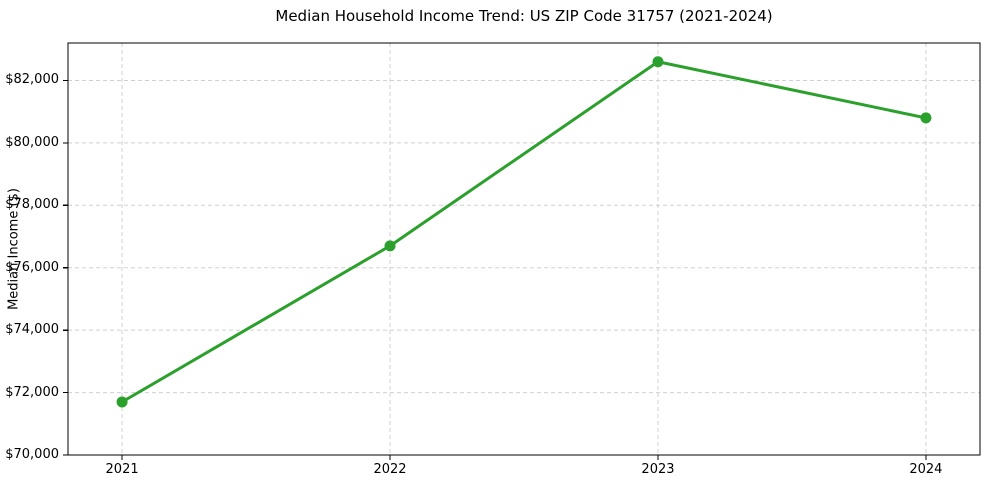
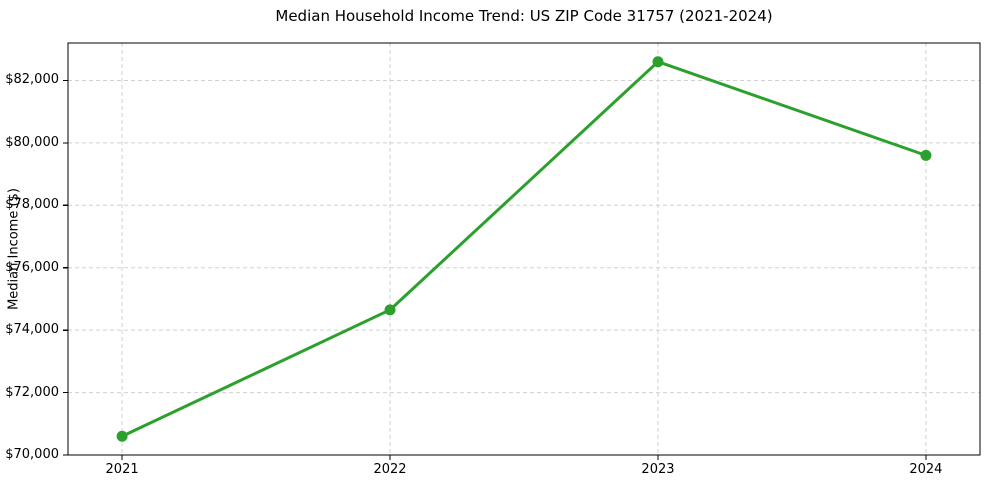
2021: $71700 -> $70600
2022: $76700 -> $74600
2024: $80800 -> $79600
